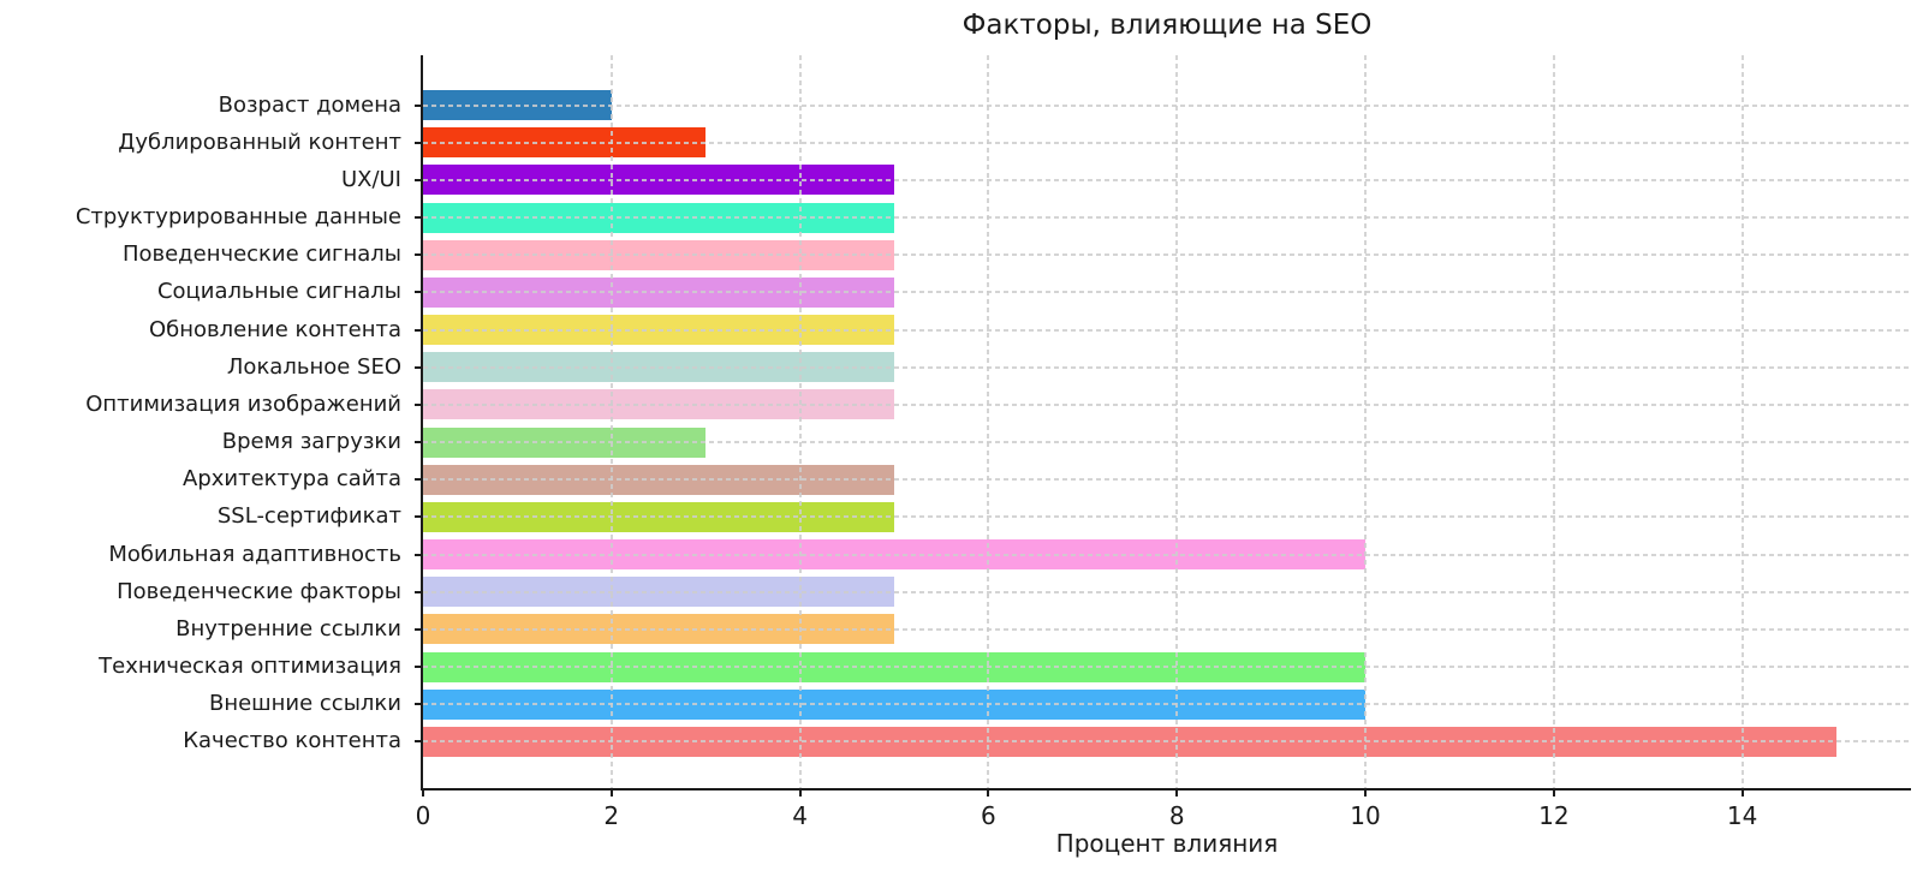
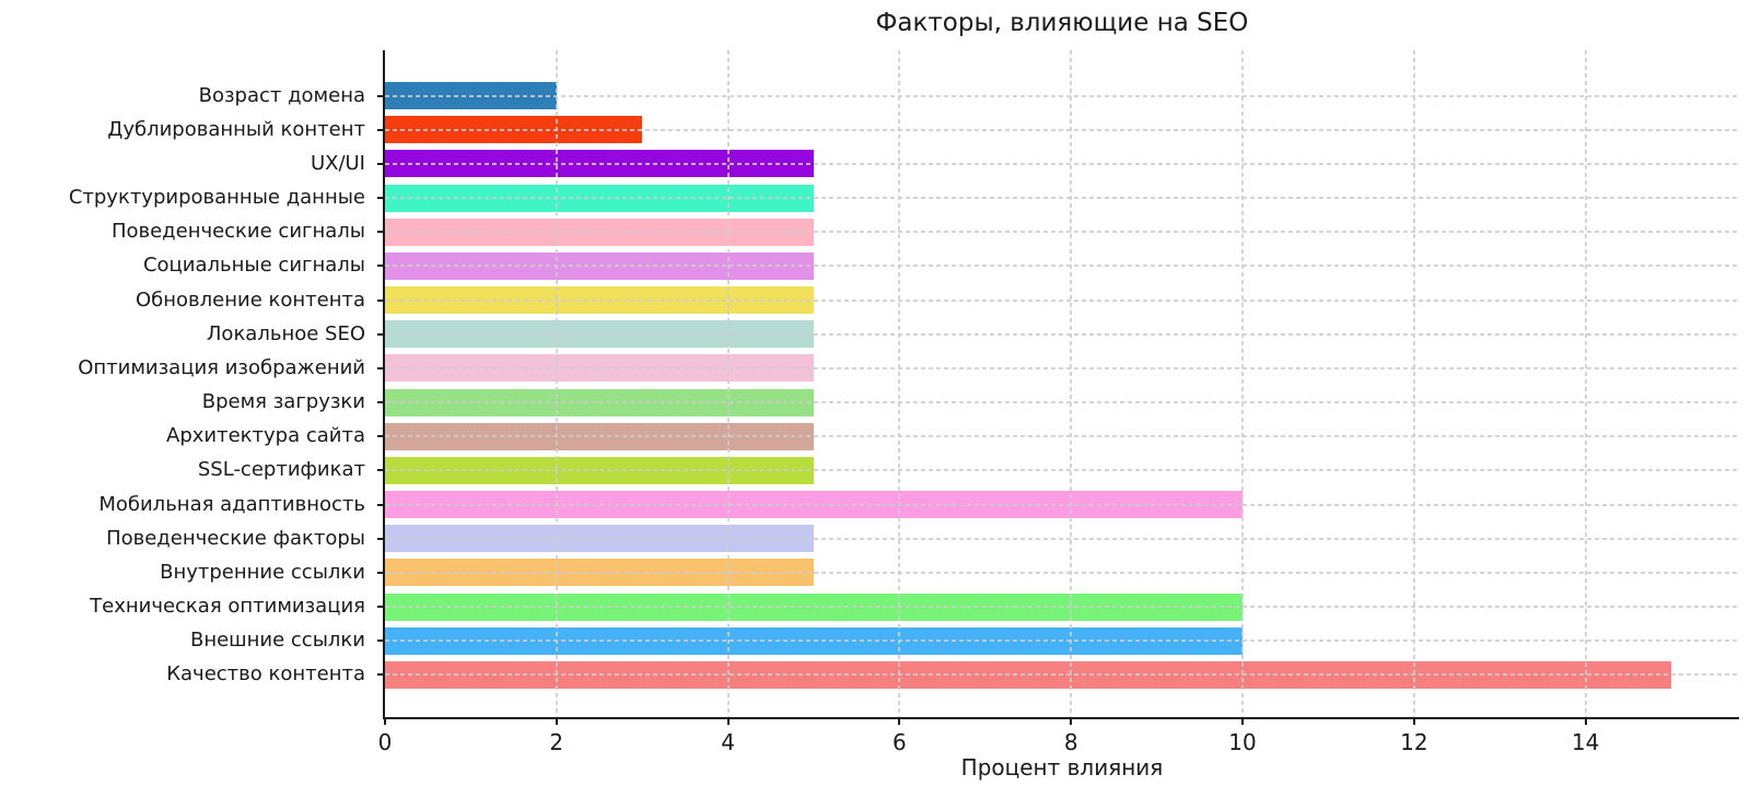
Время загрузки: 3 -> 5
